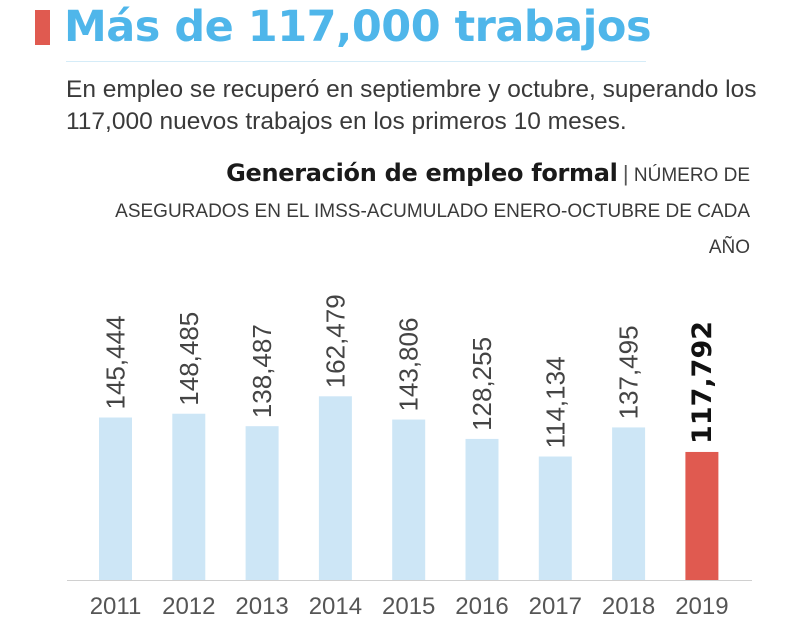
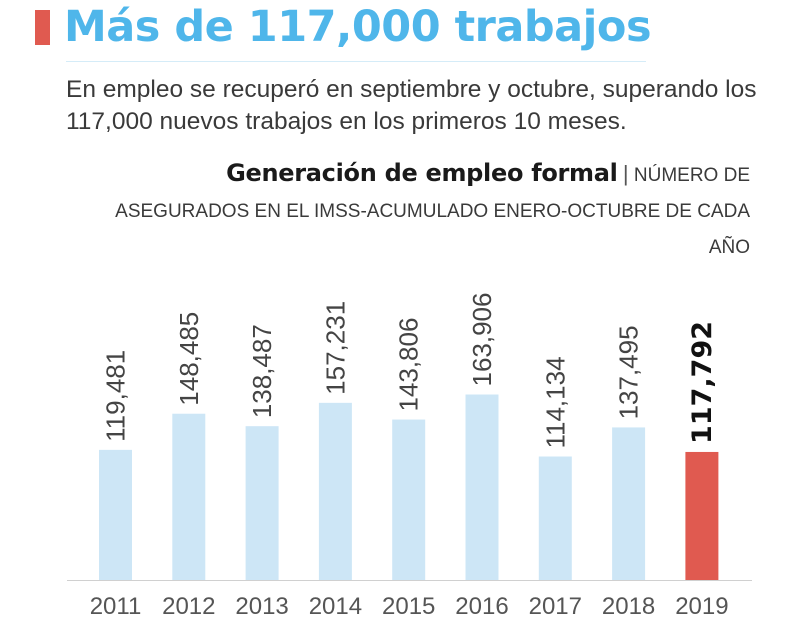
2011: 145,444 -> 119,481
2014: 162,479 -> 157,231
2016: 128,255 -> 163,906
